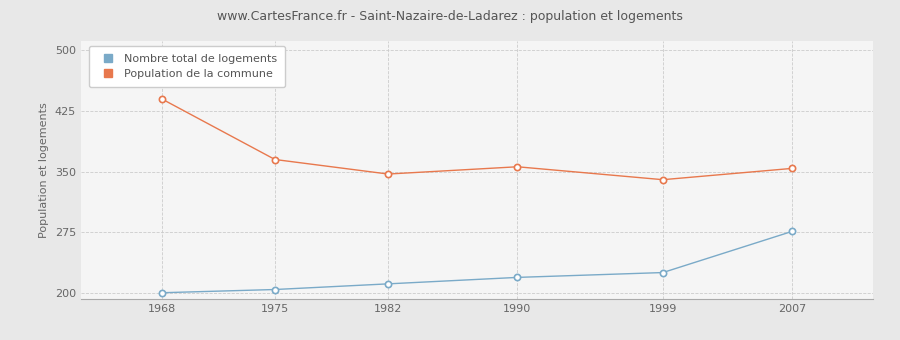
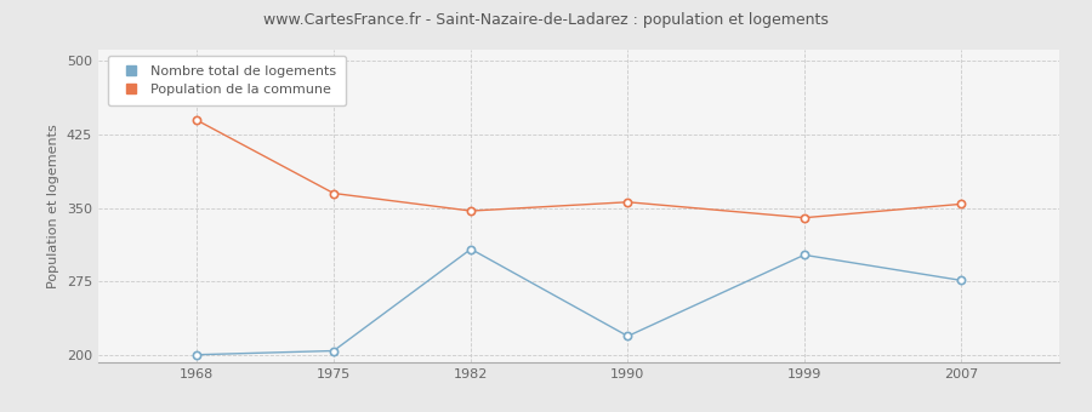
Nombre total de logements/1982: 211 -> 308
Nombre total de logements/1999: 225 -> 302
